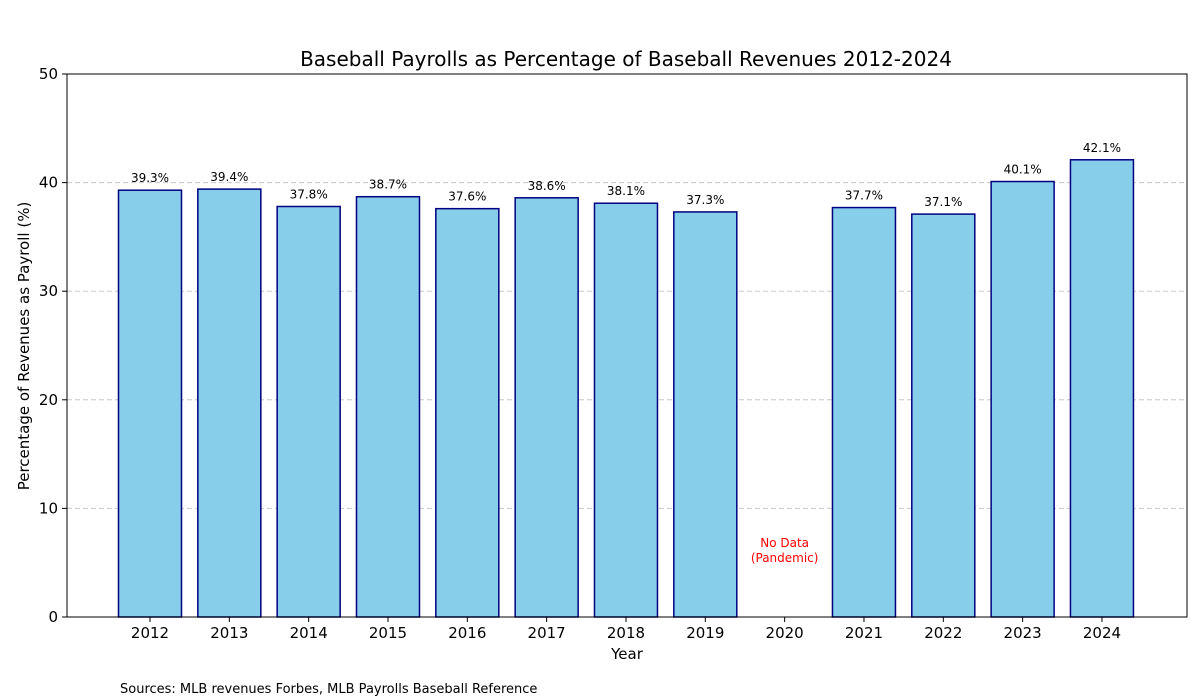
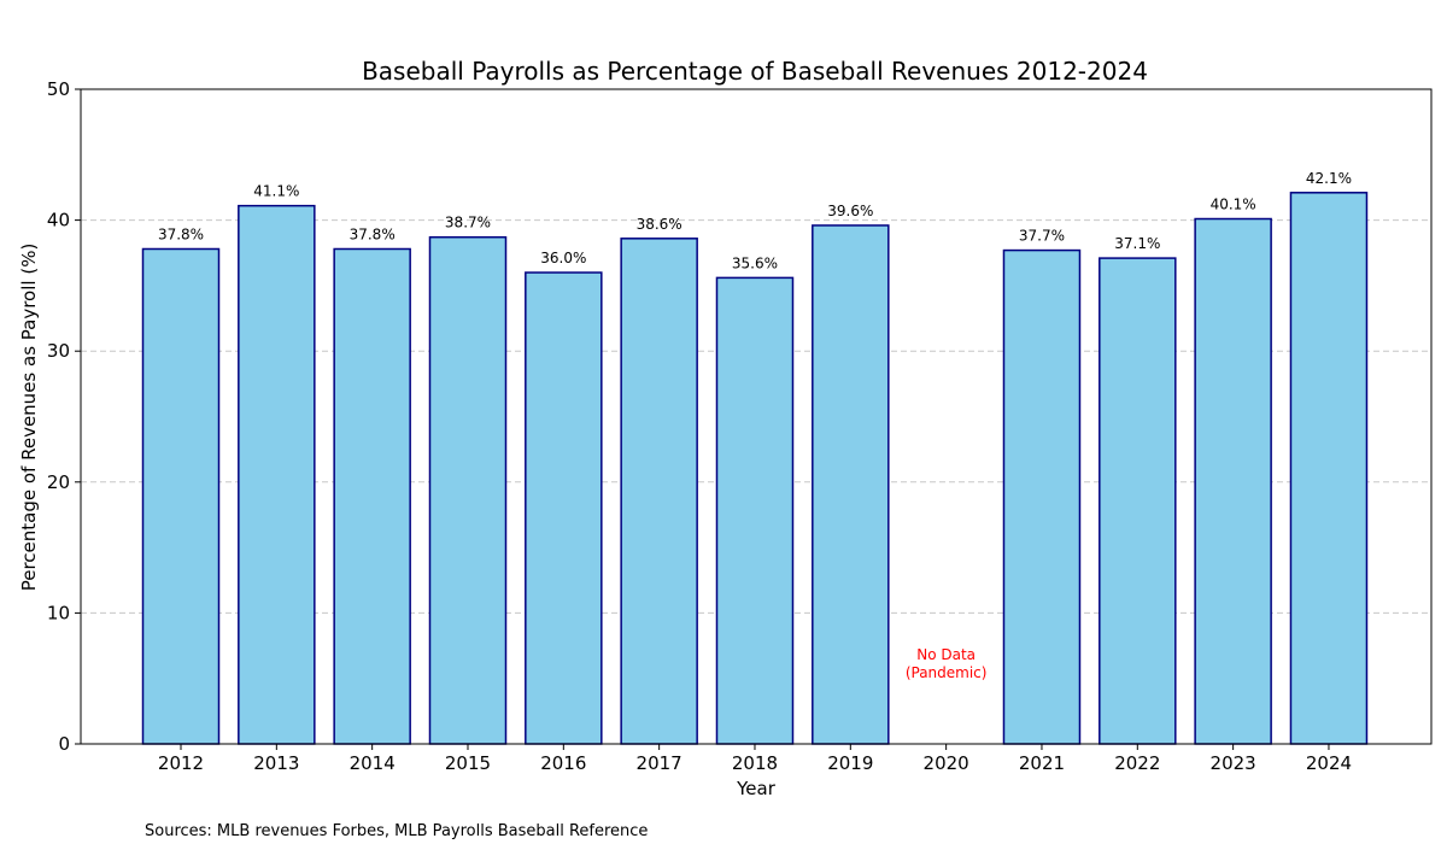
2012: 39.3% -> 37.8%
2013: 39.4% -> 41.1%
2016: 37.6% -> 36.0%
2018: 38.1% -> 35.6%
2019: 37.3% -> 39.6%
